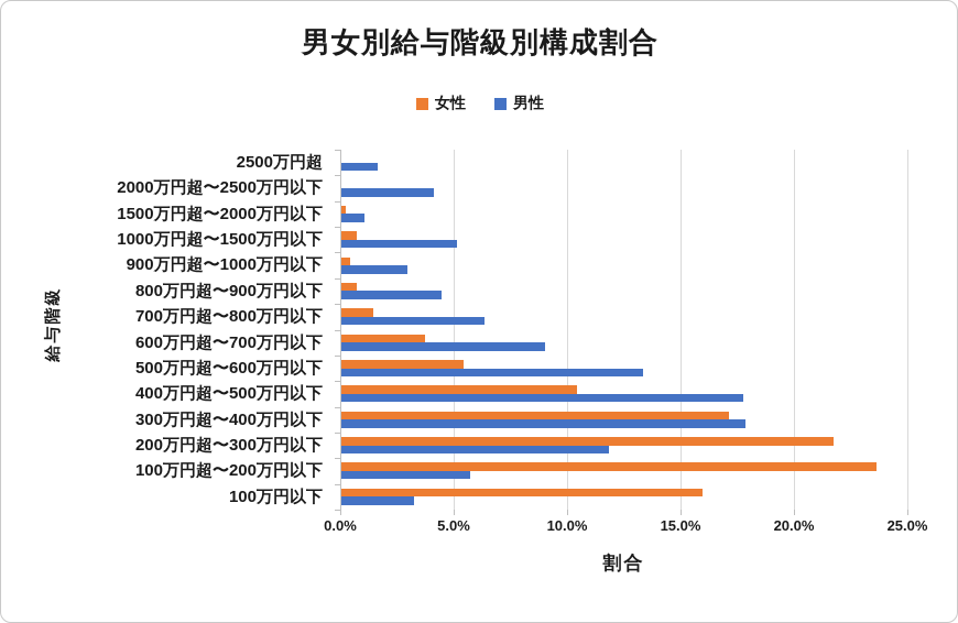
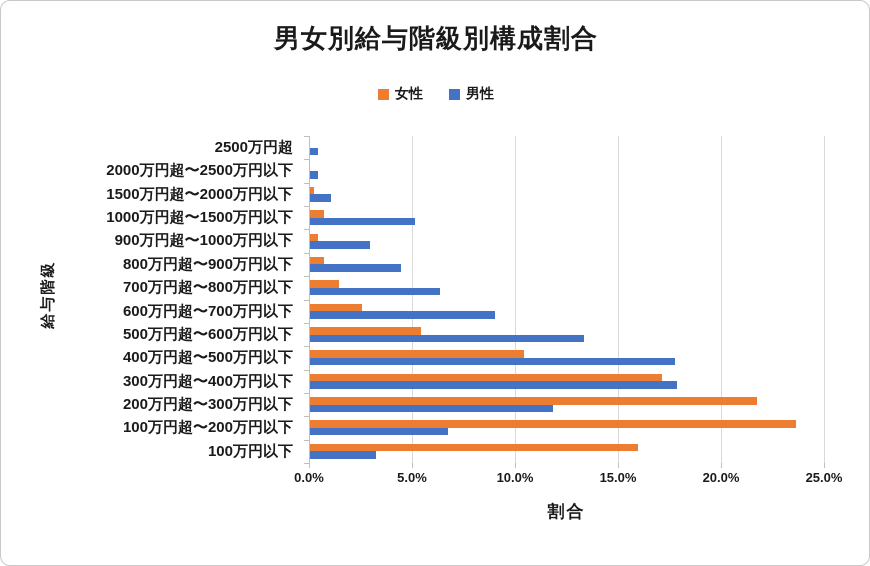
男性/2500万円超: 1.6% -> 0.4%
男性/2000万円超〜2500万円以下: 4.1% -> 0.4%
女性/600万円超〜700万円以下: 3.7% -> 2.5%
男性/100万円超〜200万円以下: 5.7% -> 6.7%
